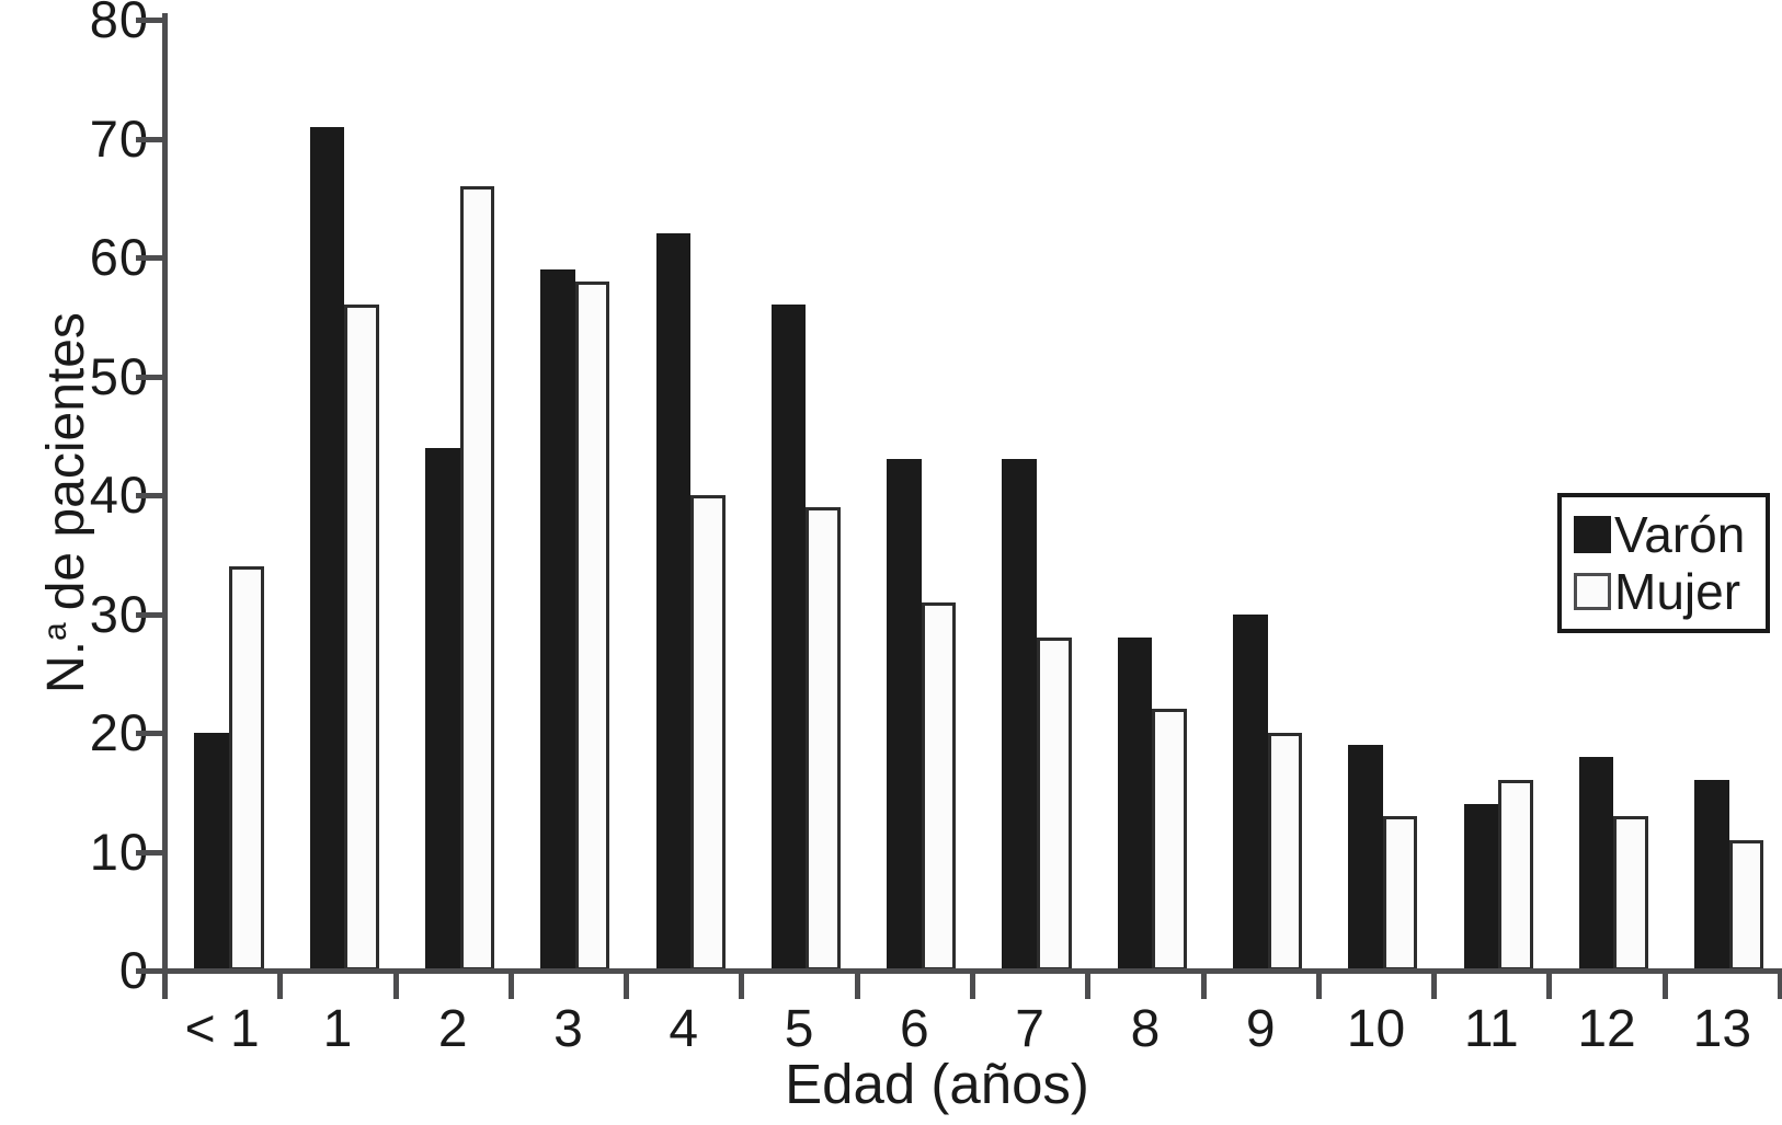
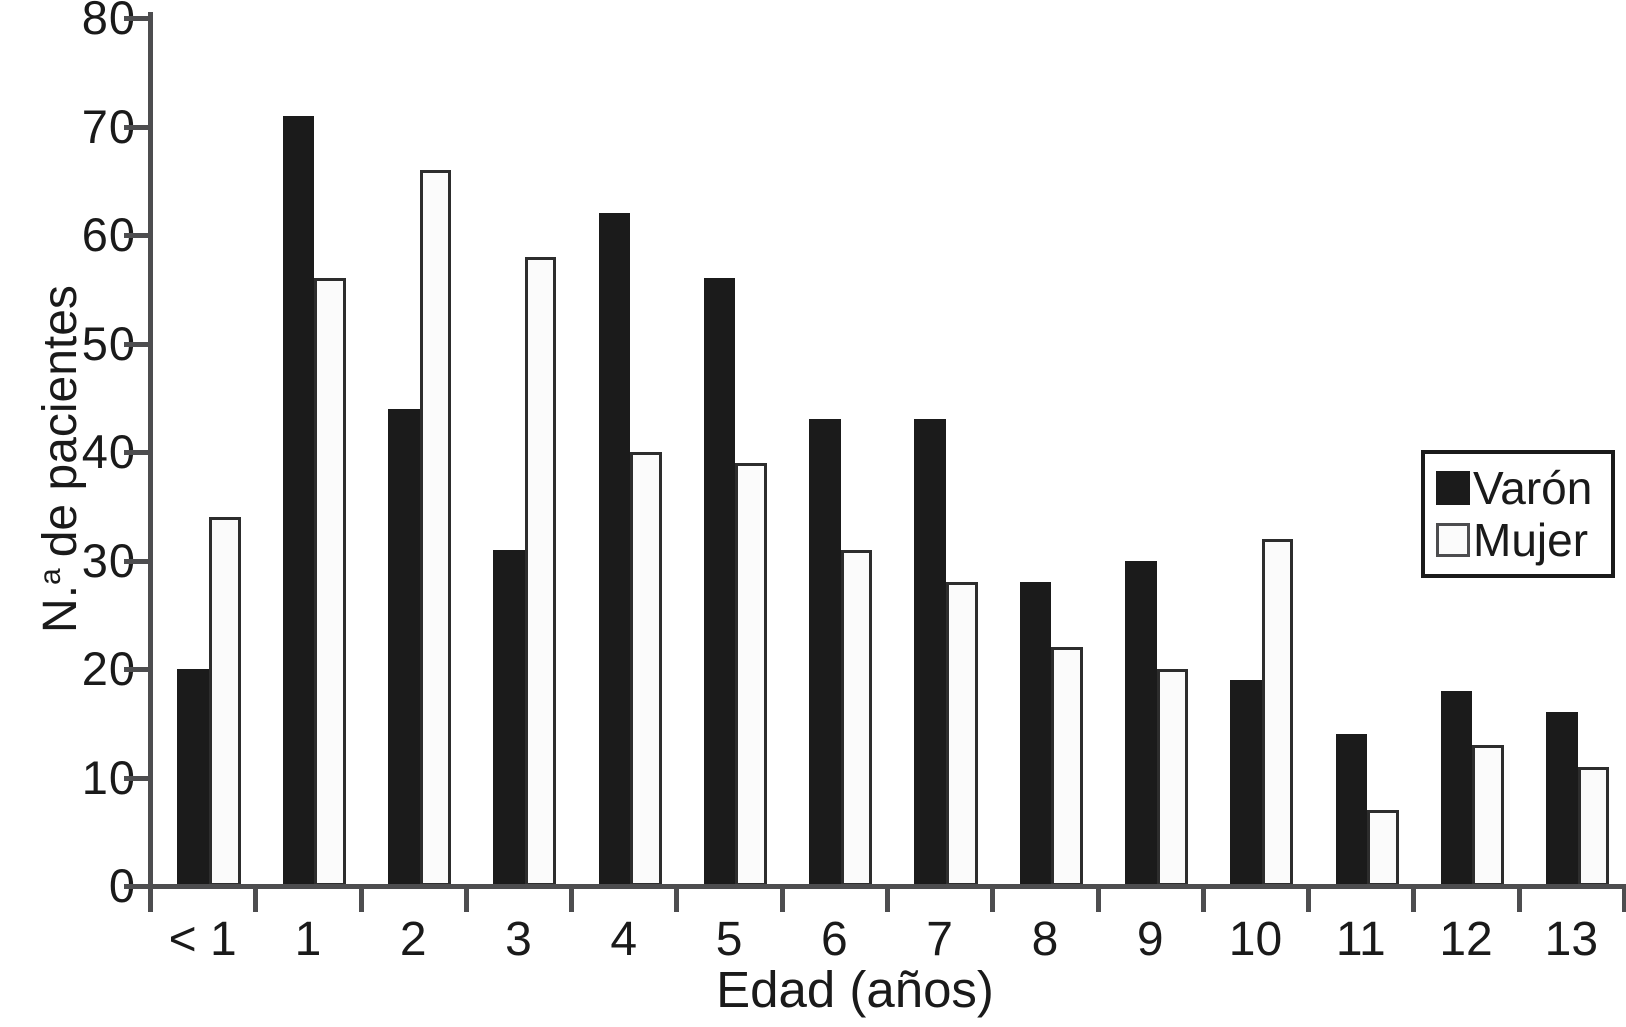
Varón/3: 59 -> 31
Mujer/10: 13 -> 32
Mujer/11: 16 -> 7
